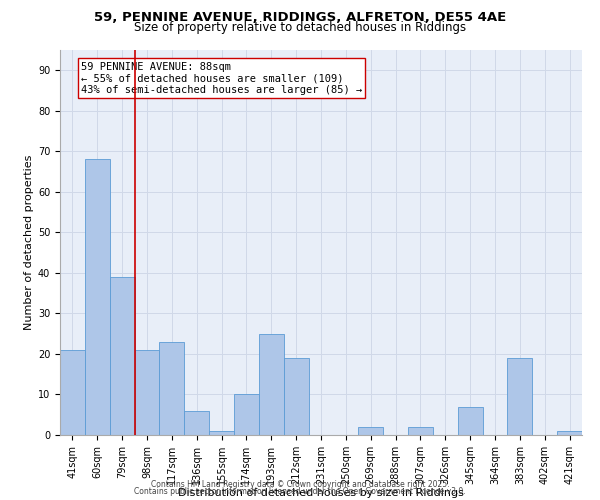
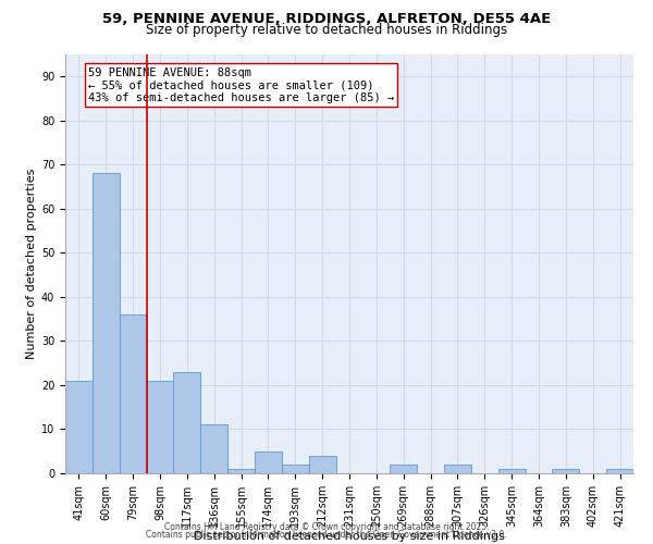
79sqm: 39 -> 36
136sqm: 6 -> 11
174sqm: 10 -> 5
193sqm: 25 -> 2
212sqm: 19 -> 4
345sqm: 7 -> 1
383sqm: 19 -> 1
